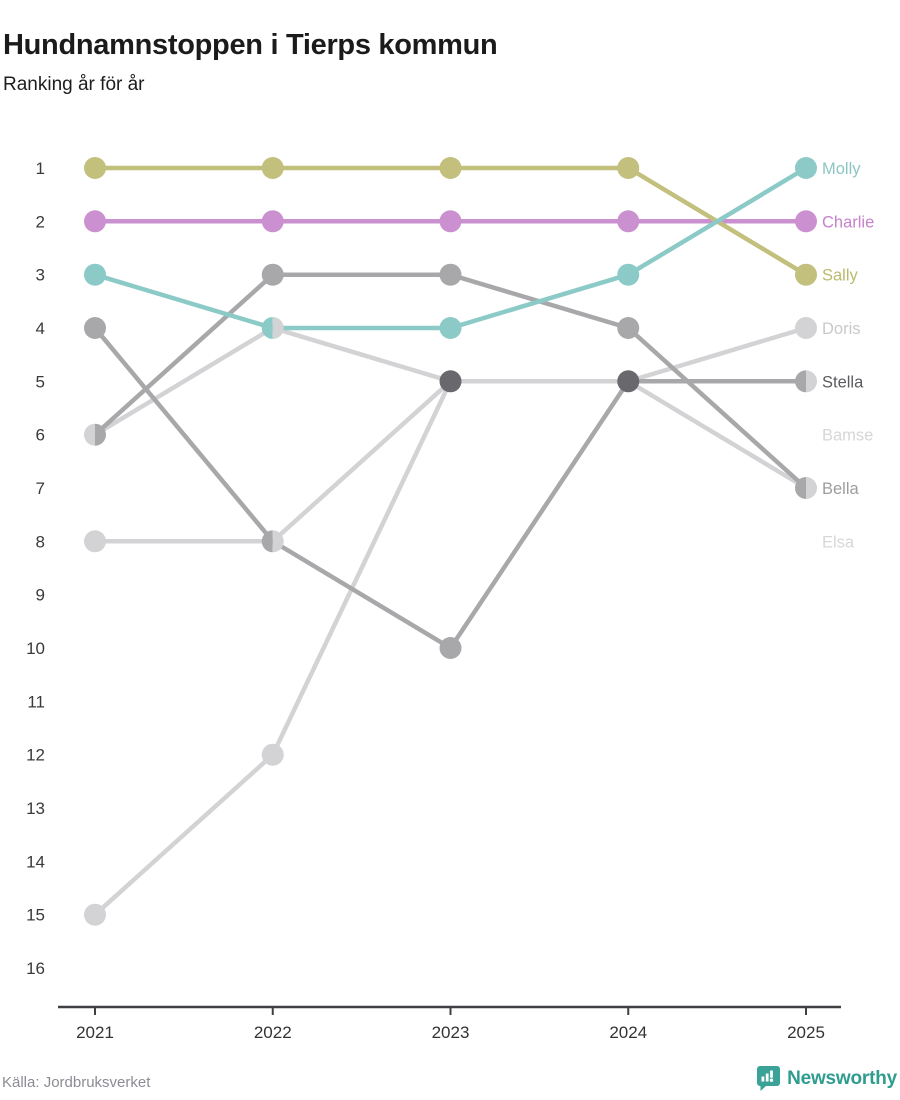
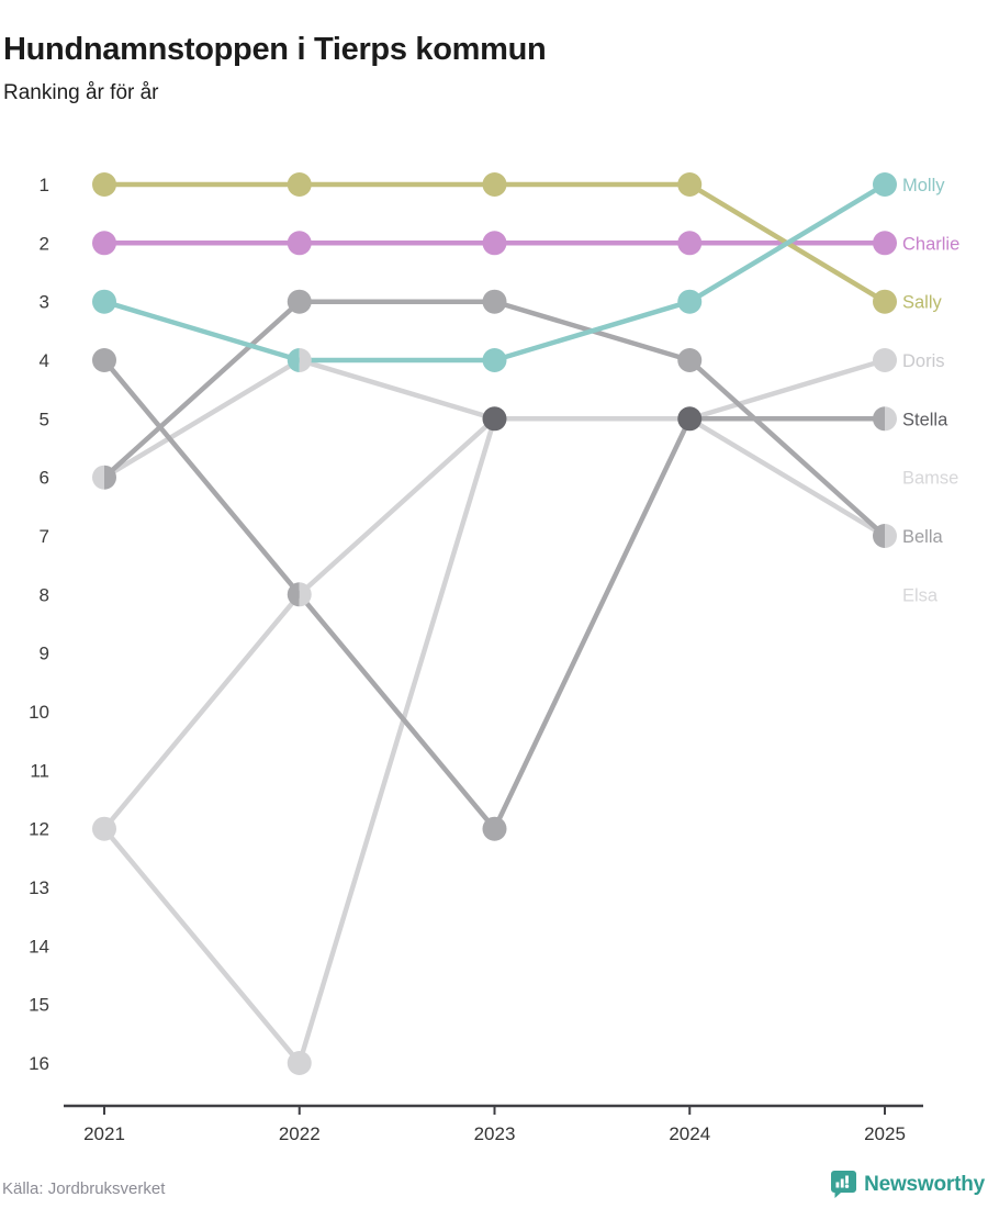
Bamse/2021: 15 -> 12
Elsa/2021: 8 -> 12
Bamse/2022: 12 -> 16
Stella/2023: 10 -> 12
